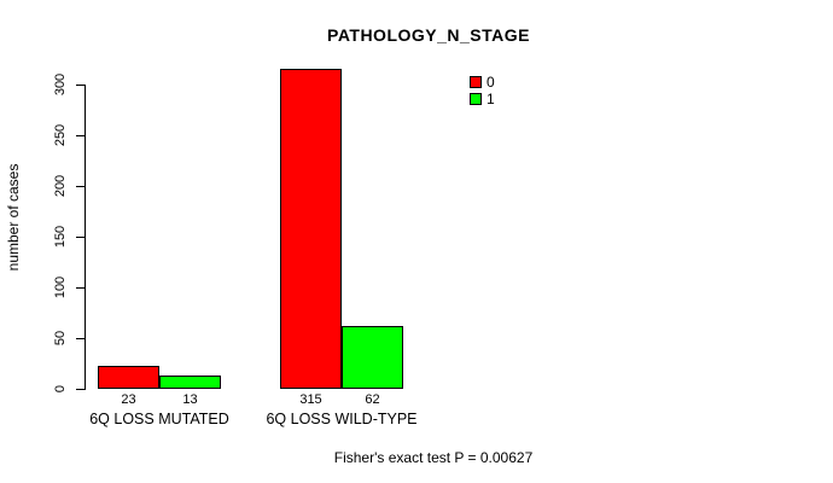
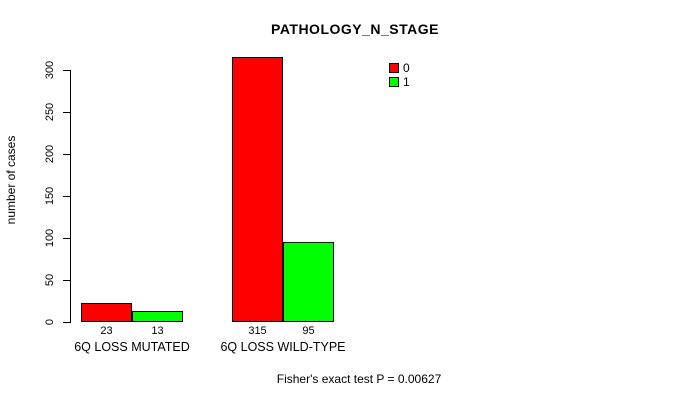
1/6Q LOSS WILD-TYPE: 62 -> 95
